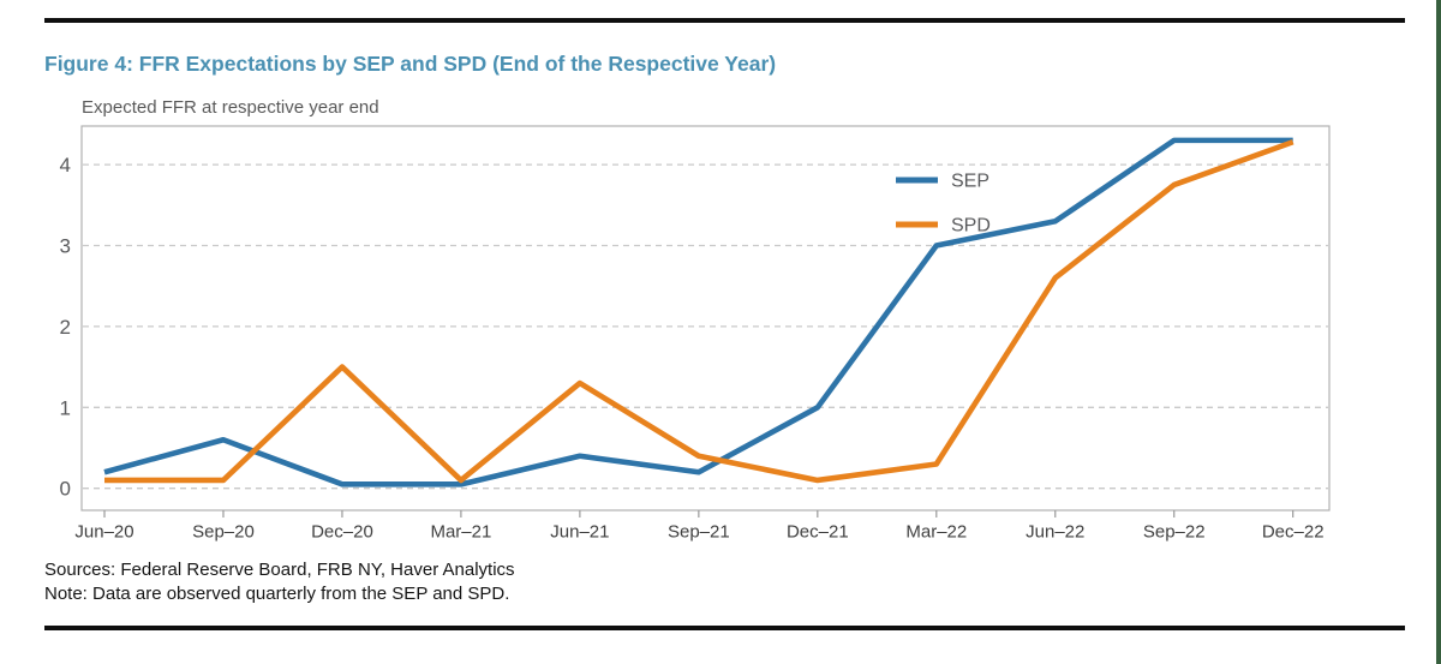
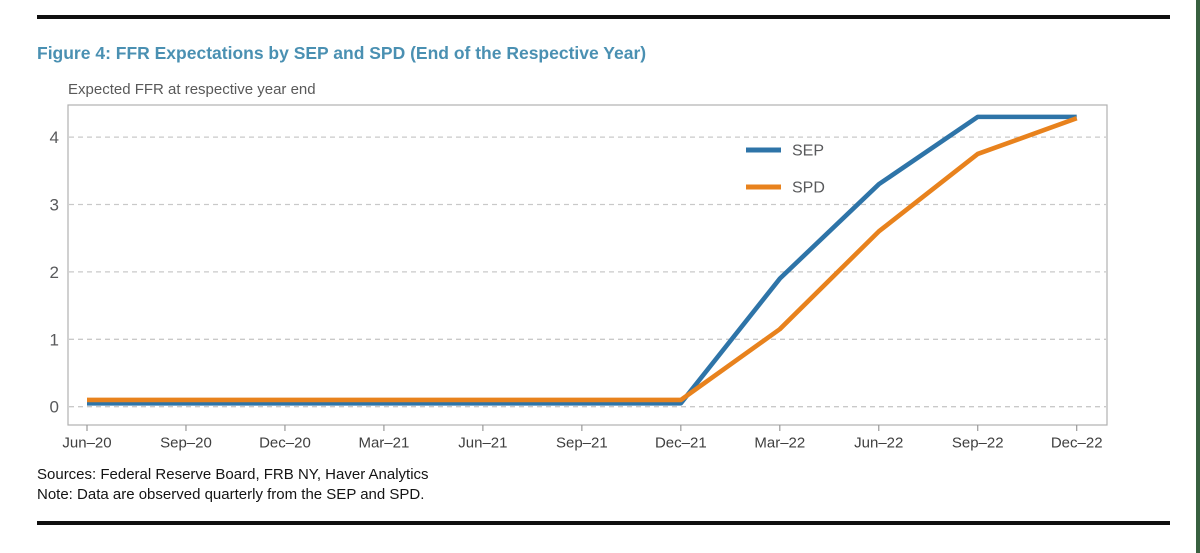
SEP/Jun–20: 0.2 -> 0.1
SEP/Sep–20: 0.6 -> 0.1
SPD/Dec–20: 1.5 -> 0.1
SEP/Jun–21: 0.4 -> 0.1
SPD/Jun–21: 1.3 -> 0.1
SEP/Sep–21: 0.2 -> 0.1
SPD/Sep–21: 0.4 -> 0.1
SEP/Dec–21: 1.0 -> 0.1
SEP/Mar–22: 3.0 -> 1.9
SPD/Mar–22: 0.3 -> 1.1
